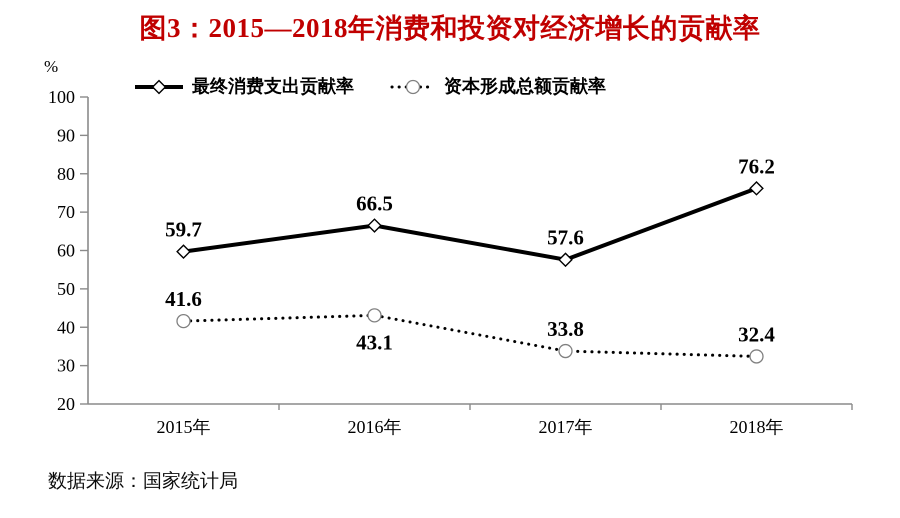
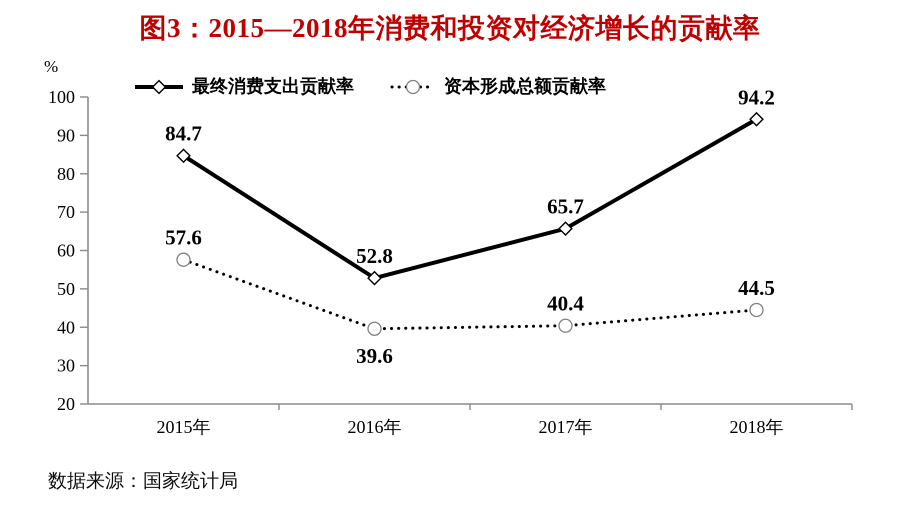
最终消费支出贡献率/2015年: 59.7 -> 84.7
资本形成总额贡献率/2015年: 41.6 -> 57.6
最终消费支出贡献率/2016年: 66.5 -> 52.8
资本形成总额贡献率/2016年: 43.1 -> 39.6
最终消费支出贡献率/2017年: 57.6 -> 65.7
资本形成总额贡献率/2017年: 33.8 -> 40.4
最终消费支出贡献率/2018年: 76.2 -> 94.2
资本形成总额贡献率/2018年: 32.4 -> 44.5
